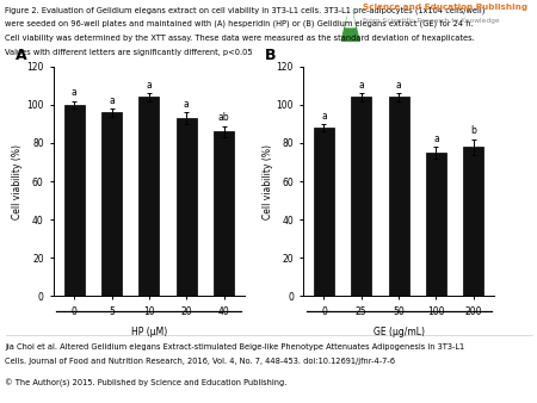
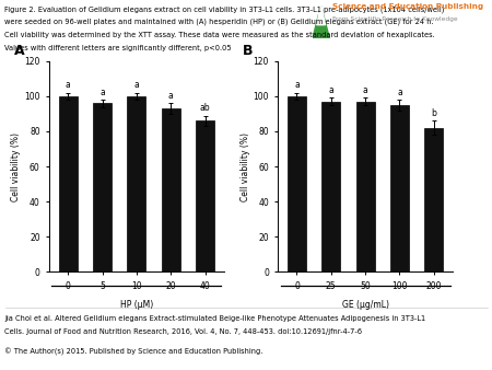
10: 104 -> 100
B/0: 88 -> 100
B/25: 104 -> 97
B/50: 104 -> 97
B/100: 75 -> 95
B/200: 78 -> 82
